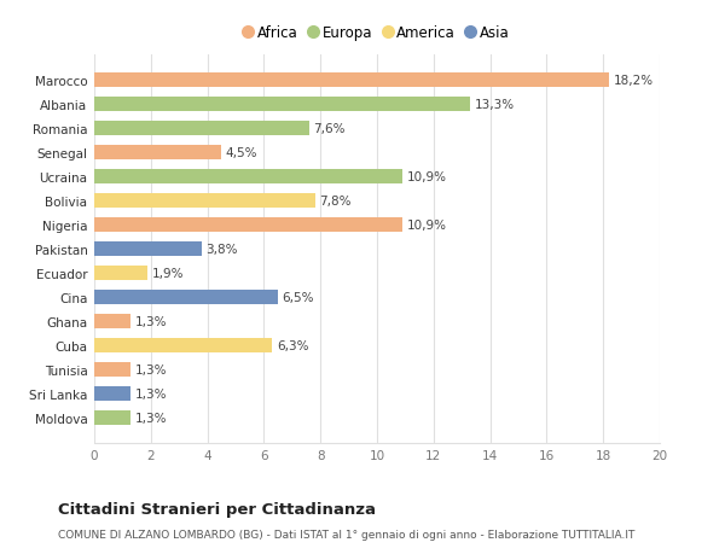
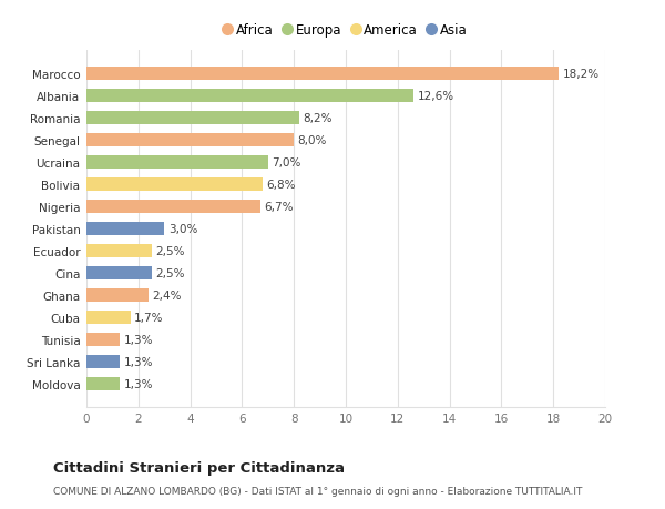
Albania: 13,3% -> 12,6%
Romania: 7,6% -> 8,2%
Senegal: 4,5% -> 8,0%
Ucraina: 10,9% -> 7,0%
Bolivia: 7,8% -> 6,8%
Nigeria: 10,9% -> 6,7%
Pakistan: 3,8% -> 3,0%
Ecuador: 1,9% -> 2,5%
Cina: 6,5% -> 2,5%
Ghana: 1,3% -> 2,4%
Cuba: 6,3% -> 1,7%
